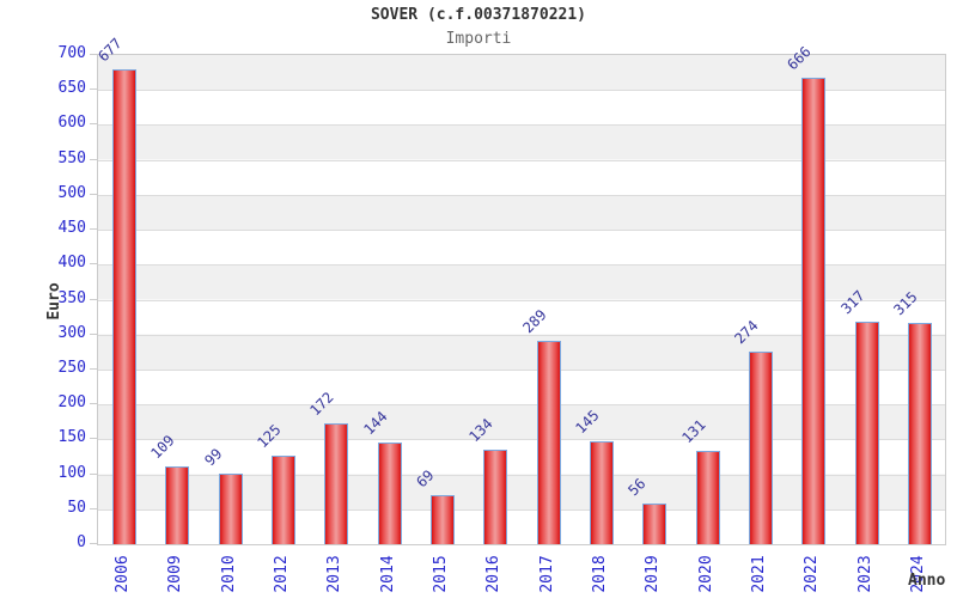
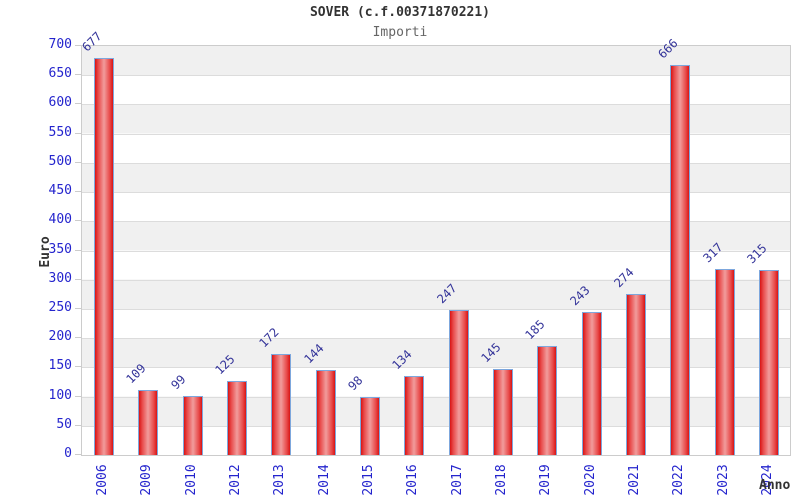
2015: 69 -> 98
2017: 289 -> 247
2019: 56 -> 185
2020: 131 -> 243
